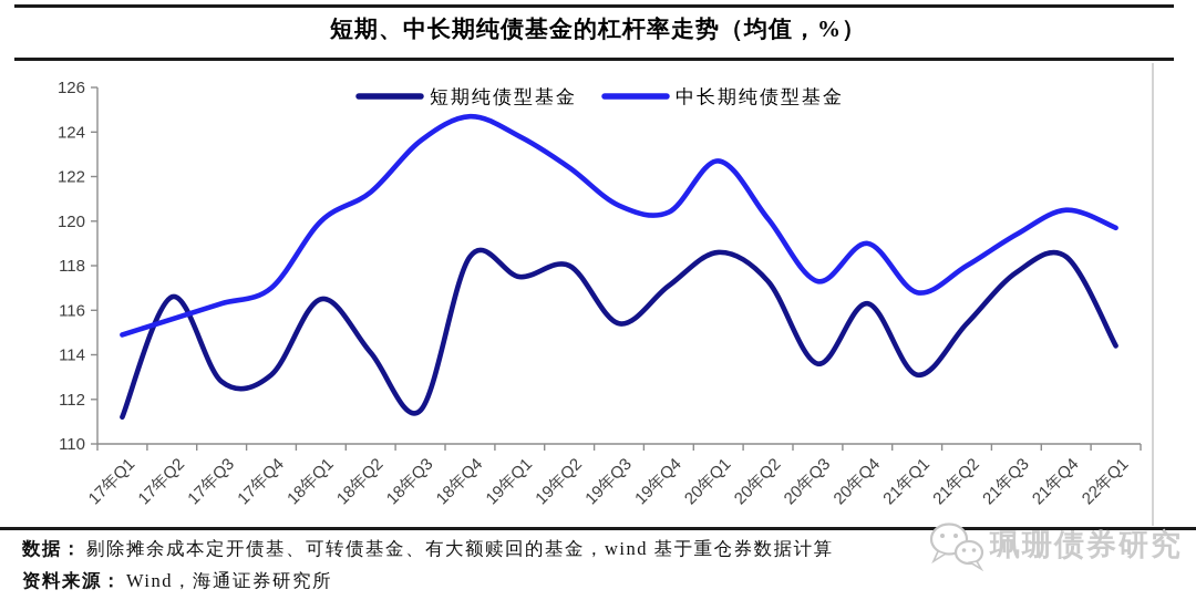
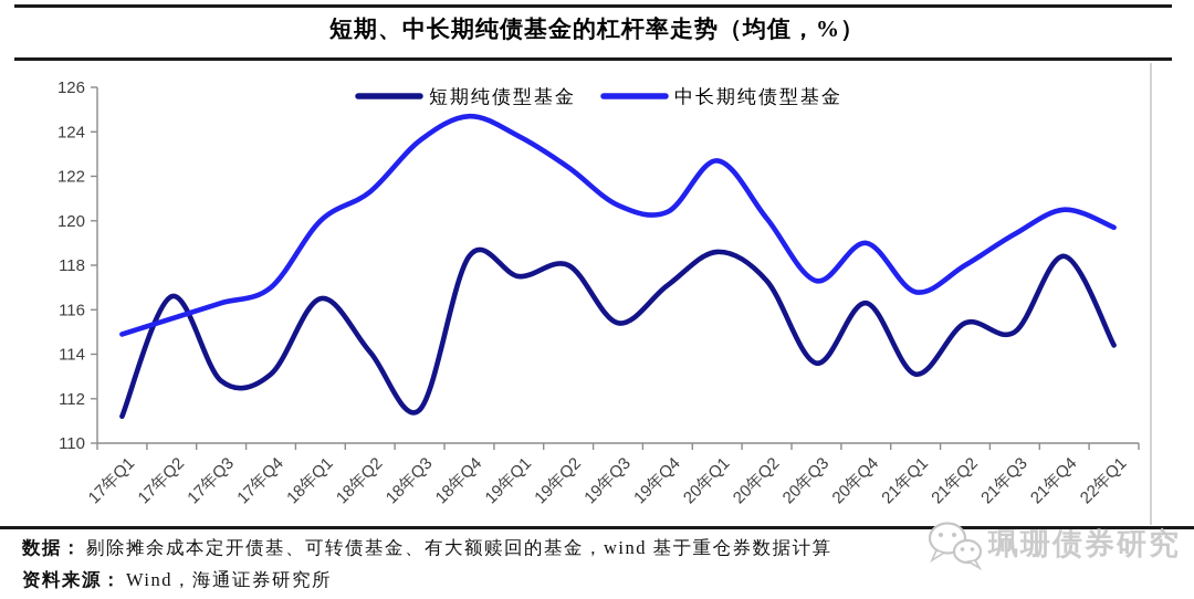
短期纯债型基金/21年Q3: 117.7 -> 115.0
